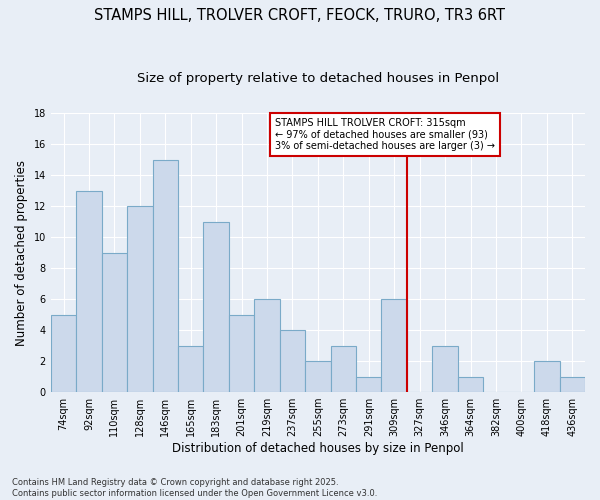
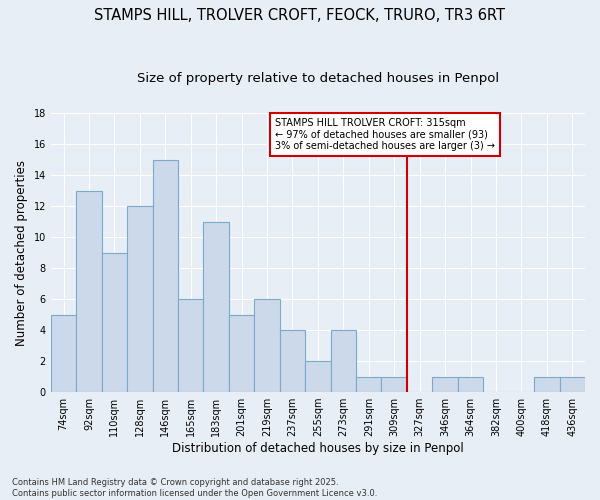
165sqm: 3 -> 6
273sqm: 3 -> 4
309sqm: 6 -> 1
346sqm: 3 -> 1
418sqm: 2 -> 1
